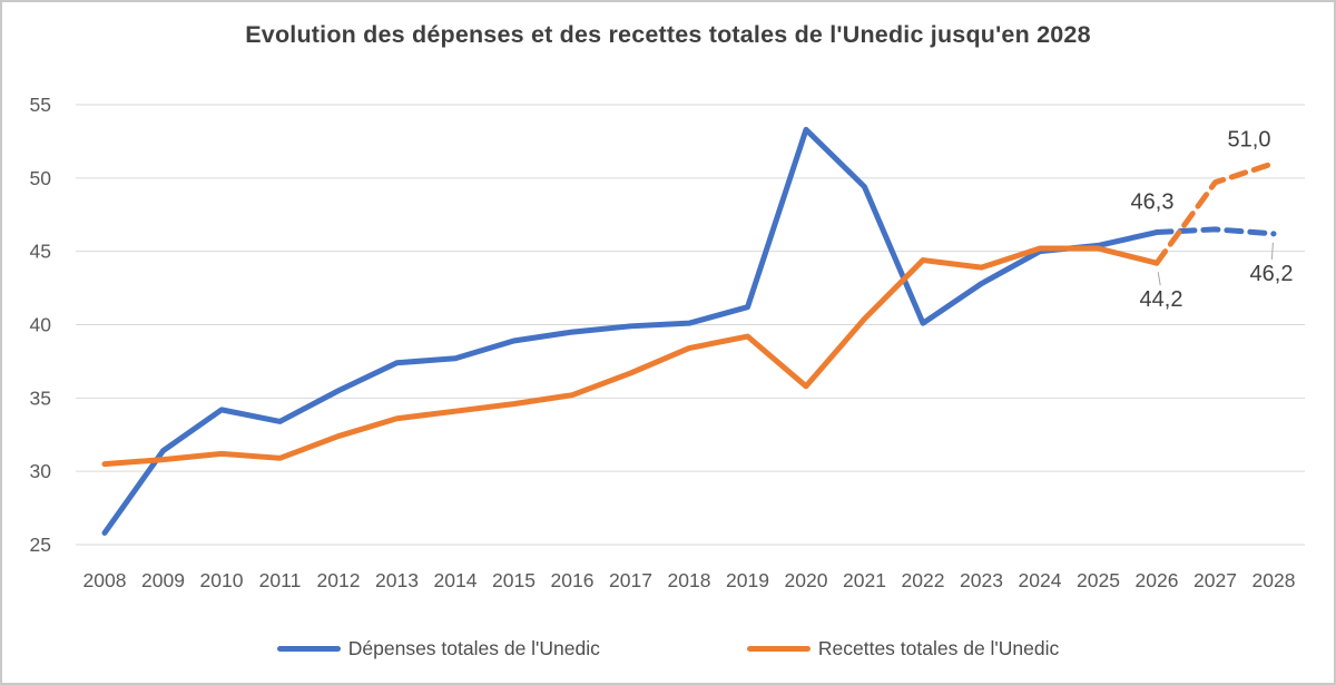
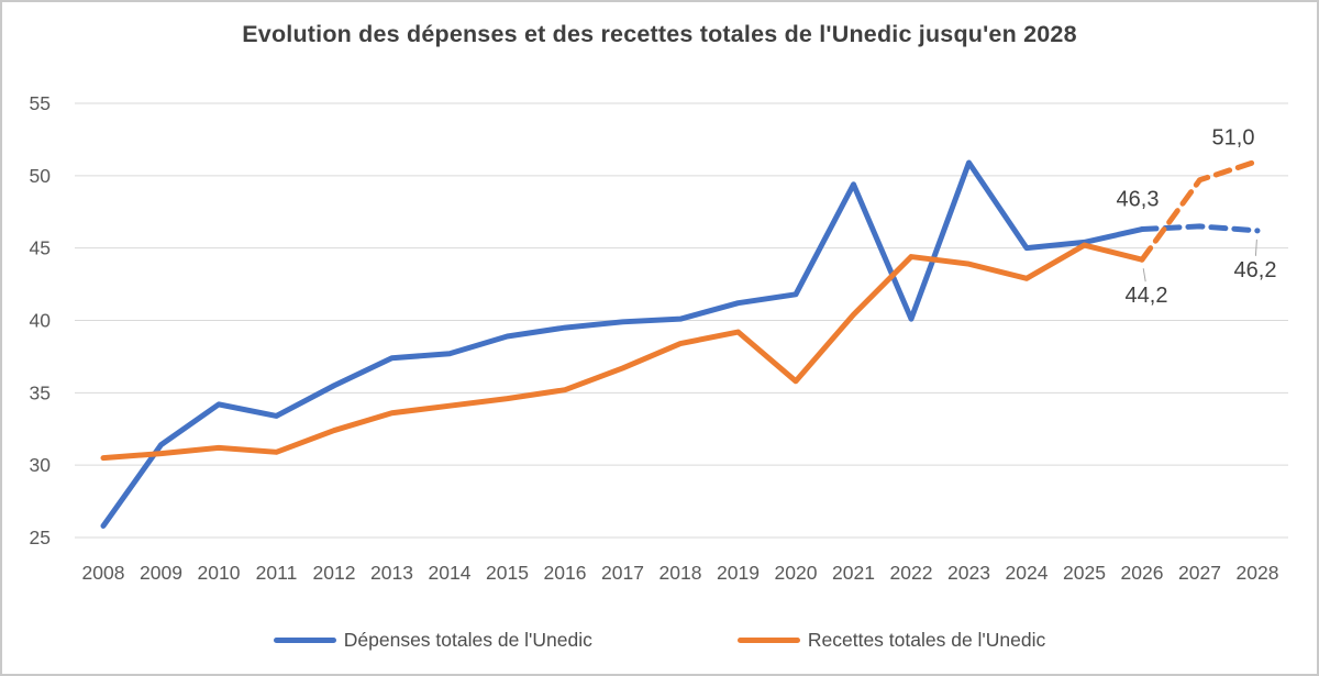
Dépenses totales de l'Unedic/2020: 53.3 -> 41.8
Dépenses totales de l'Unedic/2023: 42.8 -> 50.9
Recettes totales de l'Unedic/2024: 45.2 -> 42.9
